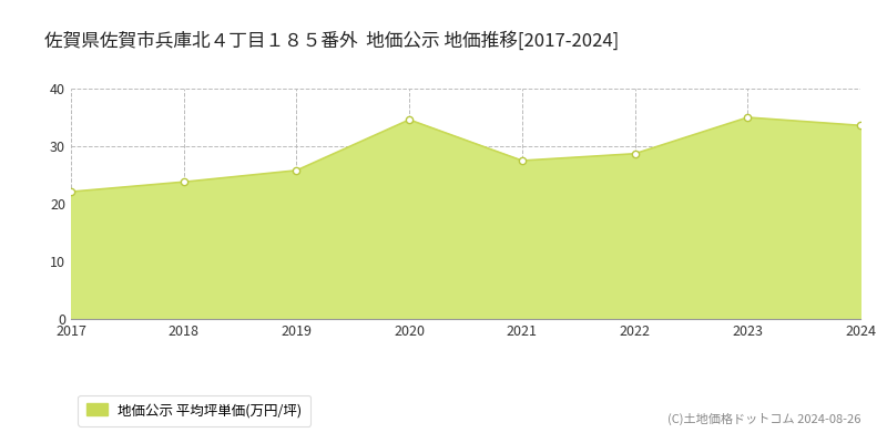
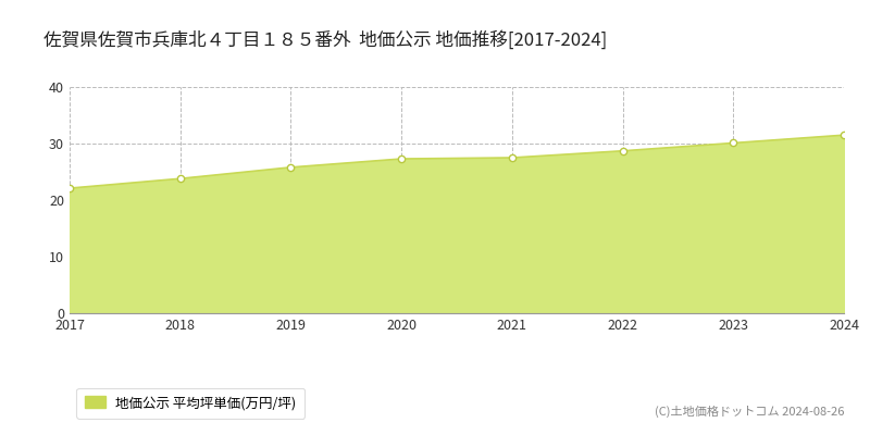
2020: 34.6 -> 27.3
2023: 35.0 -> 30.1
2024: 33.6 -> 31.5
